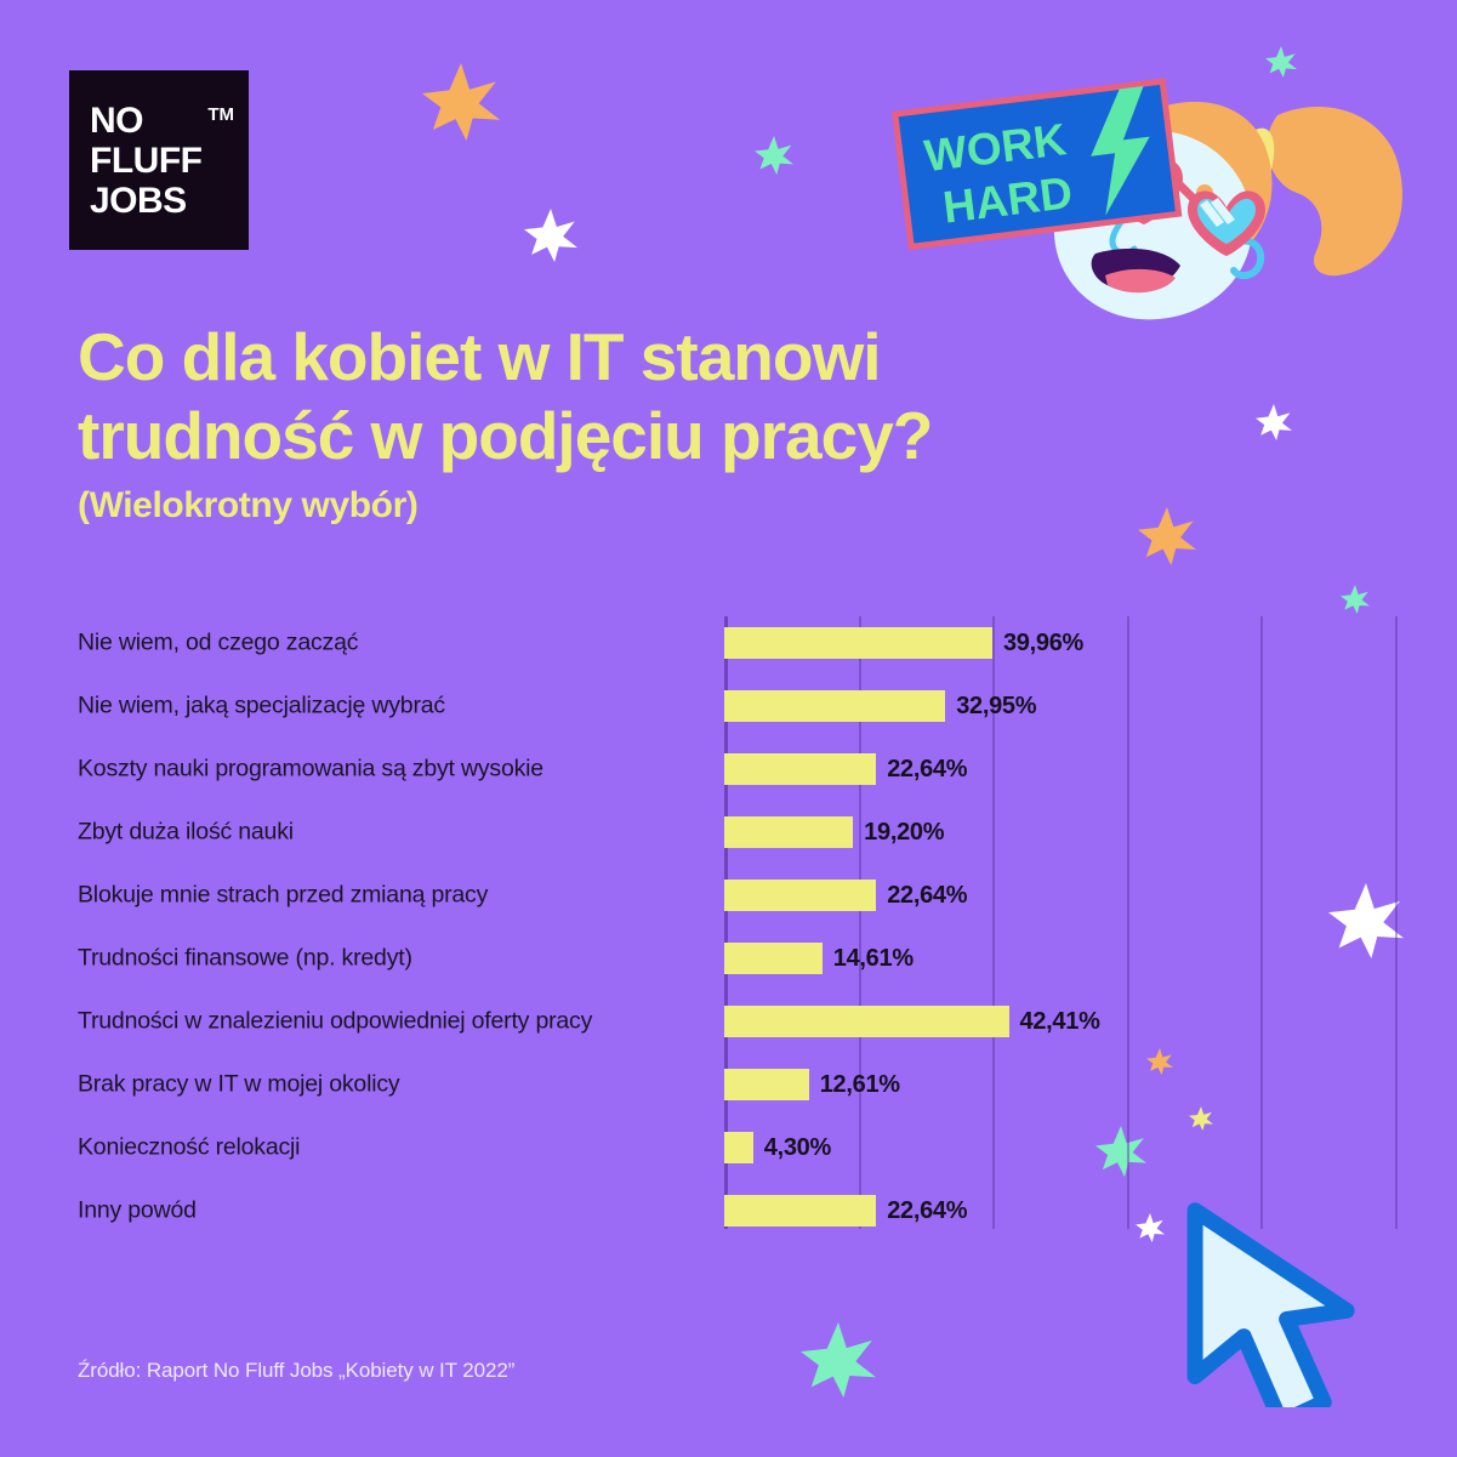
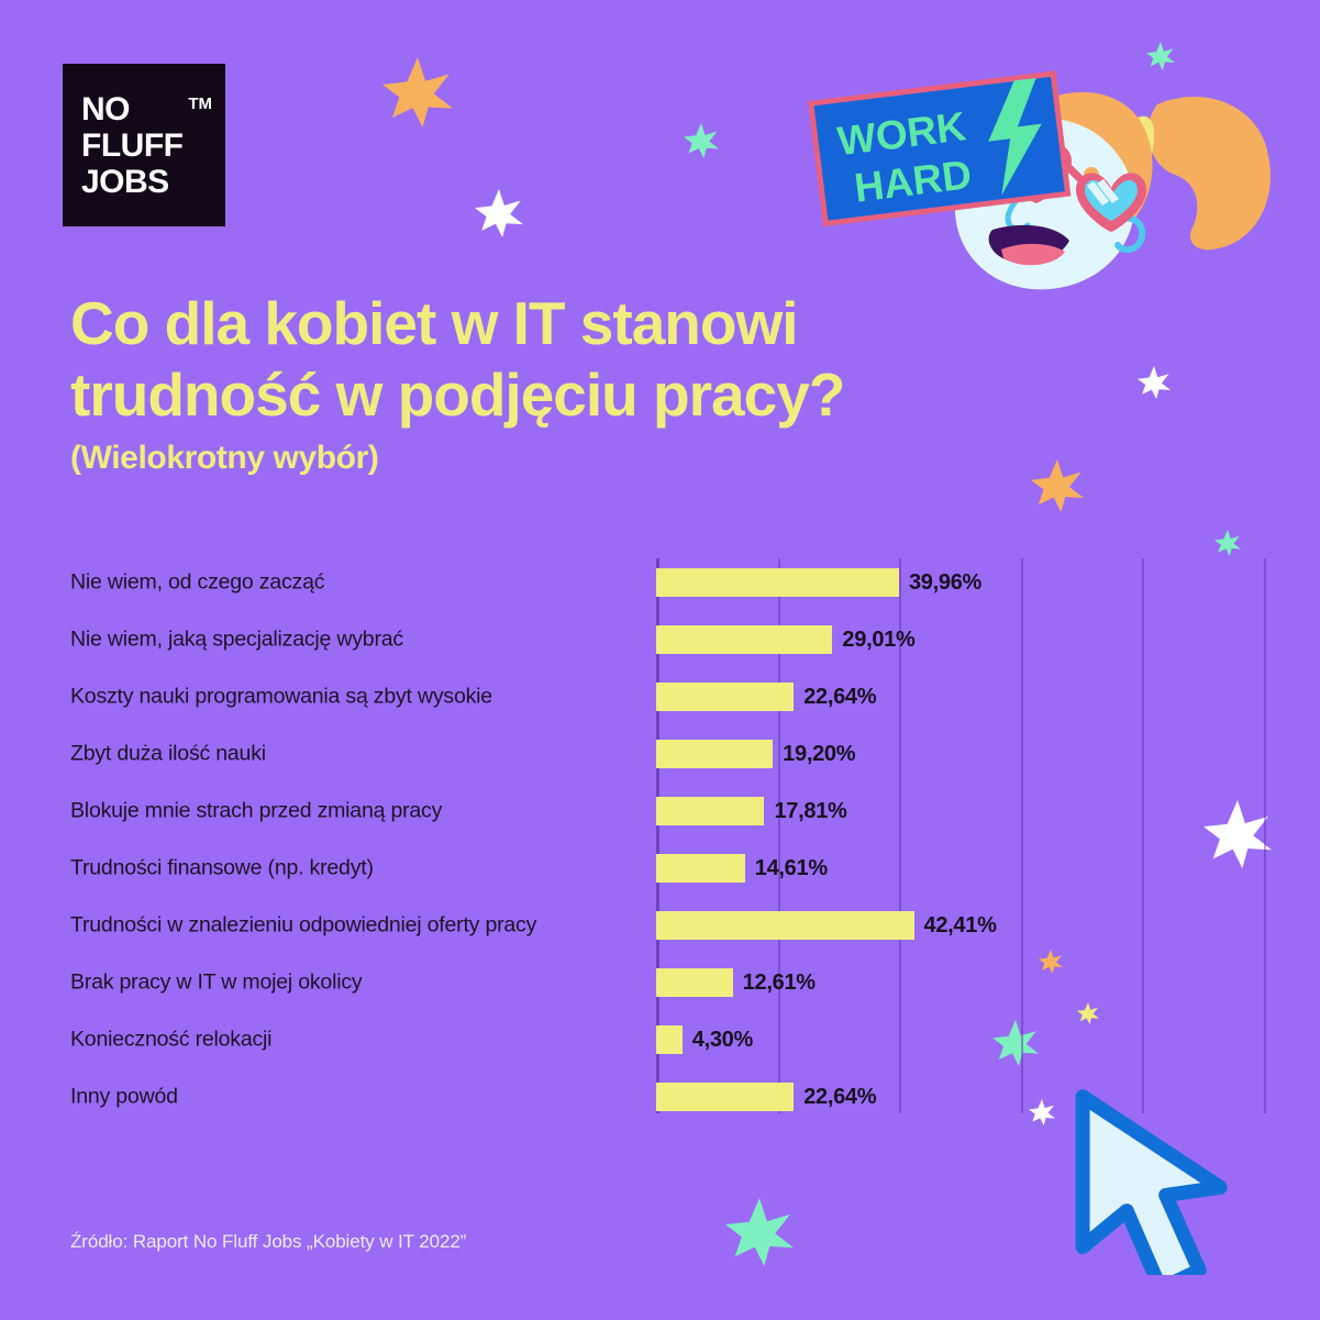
Nie wiem, jaką specjalizację wybrać: 32,95% -> 29,01%
Blokuje mnie strach przed zmianą pracy: 22,64% -> 17,81%
